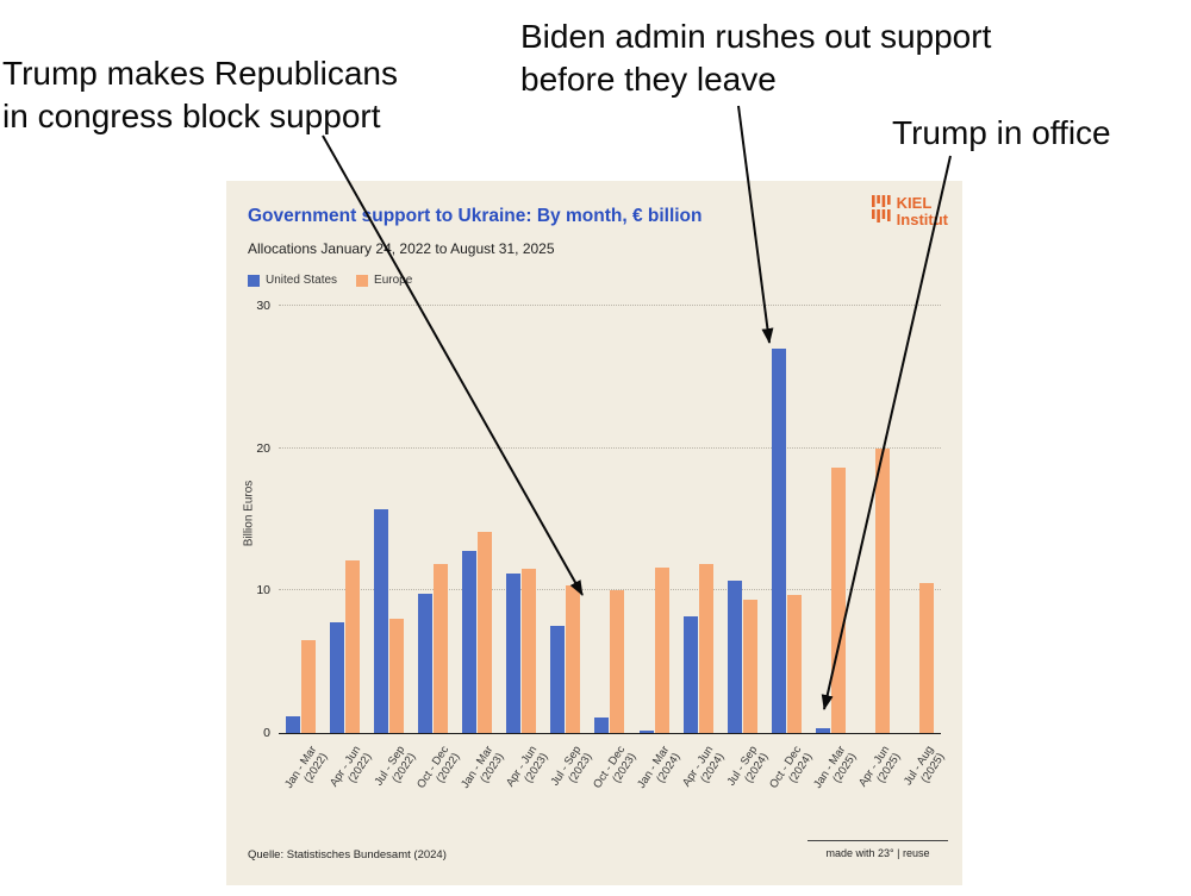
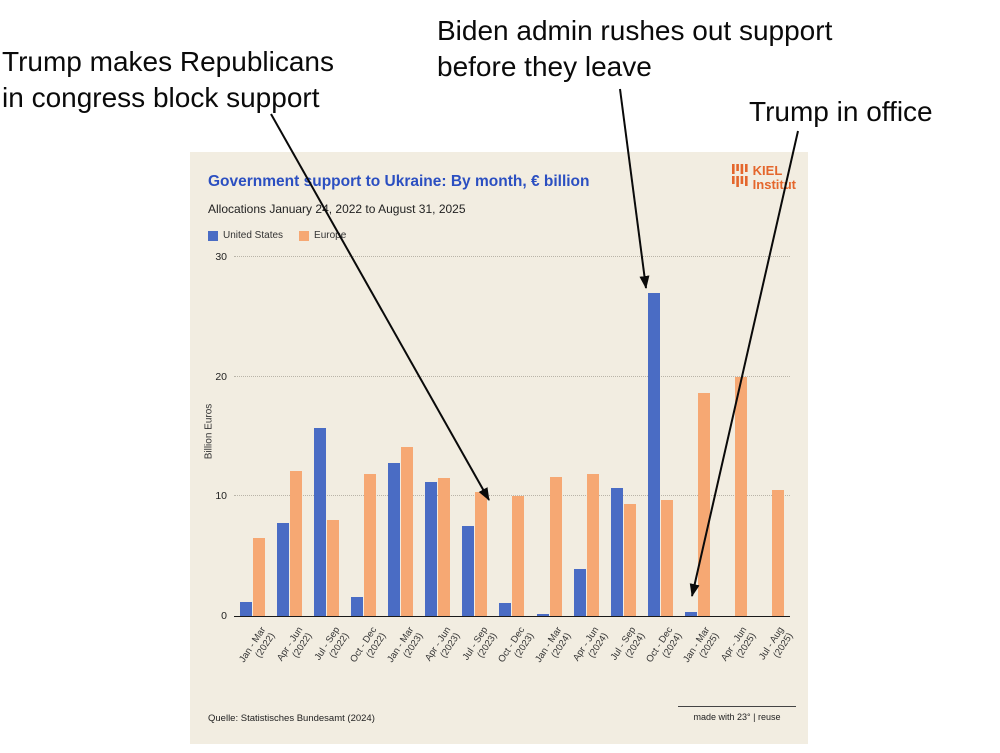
United States/Oct - Dec (2022): 9.8 -> 1.6
United States/Apr - Jun (2024): 8.2 -> 3.9
